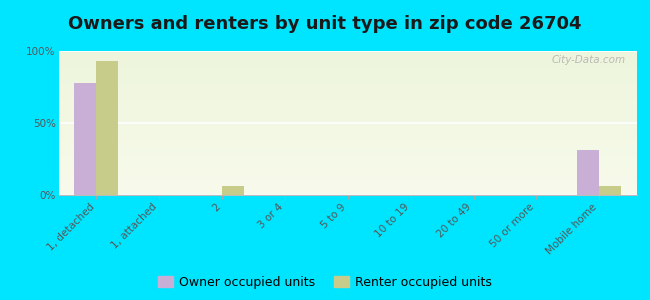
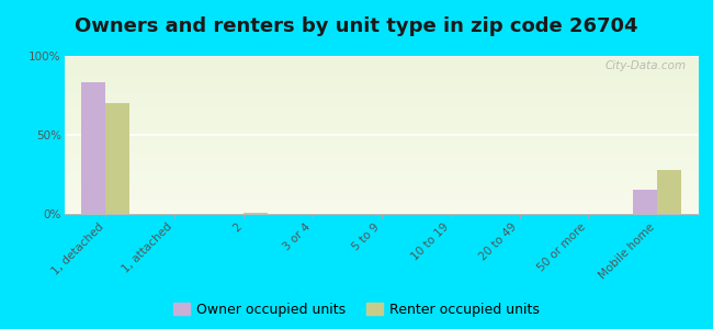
Owner occupied units/1, detached: 78% -> 83%
Renter occupied units/1, detached: 93% -> 70%
Renter occupied units/2: 6% -> 1%
Owner occupied units/Mobile home: 31% -> 15%
Renter occupied units/Mobile home: 6% -> 28%
